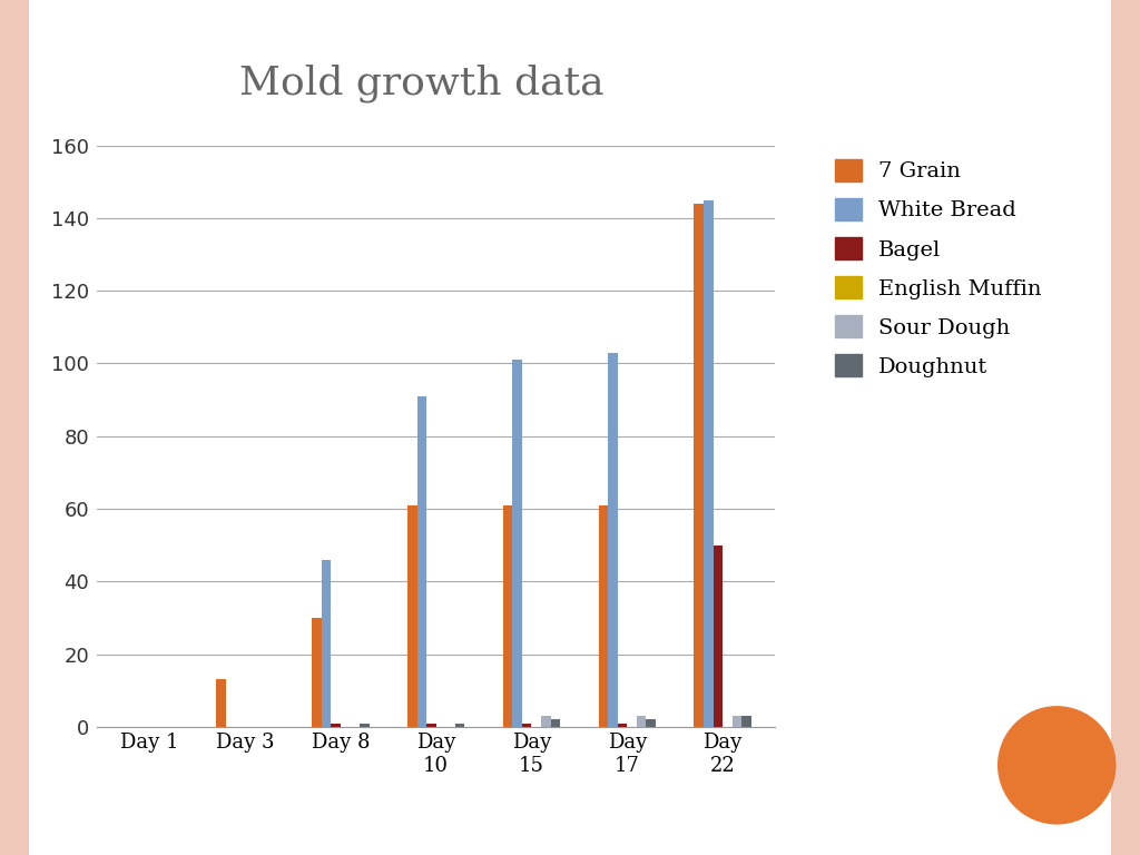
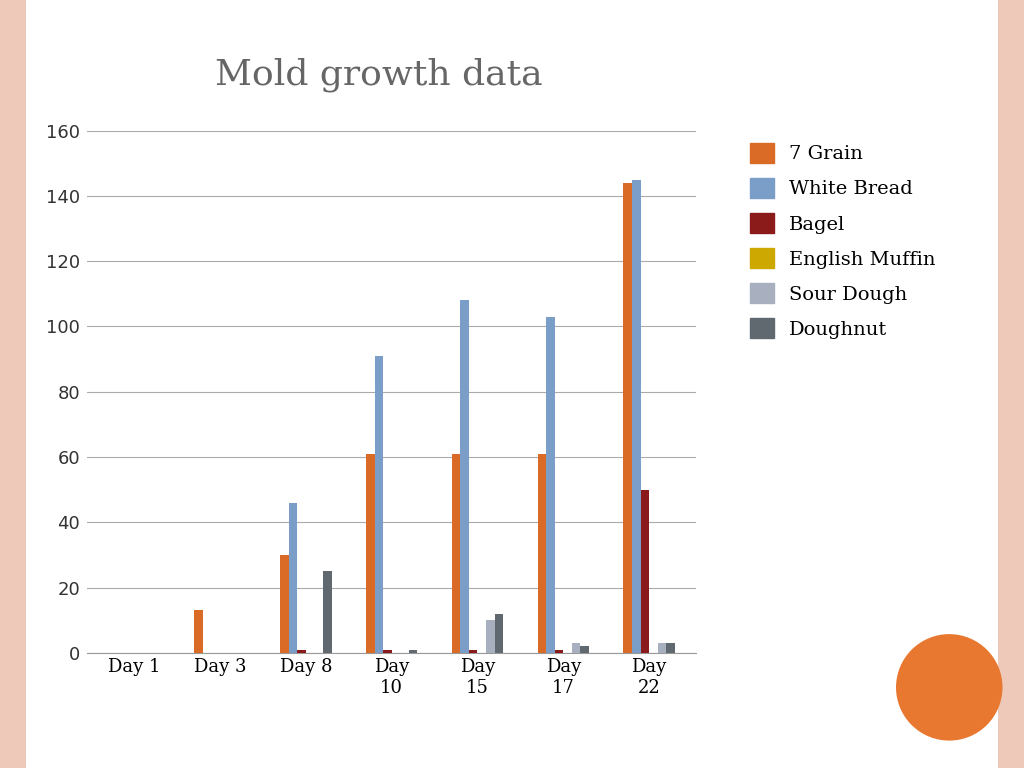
Doughnut/Day 8: 1 -> 25
White Bread/Day 15: 101 -> 108
Sour Dough/Day 15: 3 -> 10
Doughnut/Day 15: 2 -> 12
